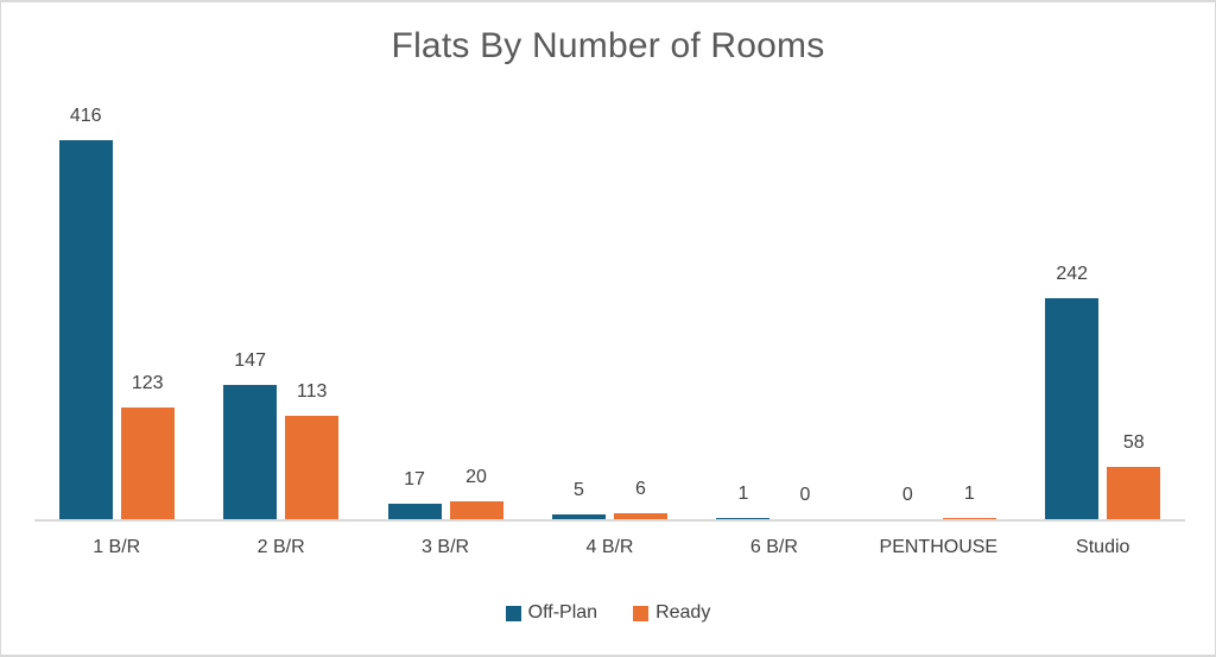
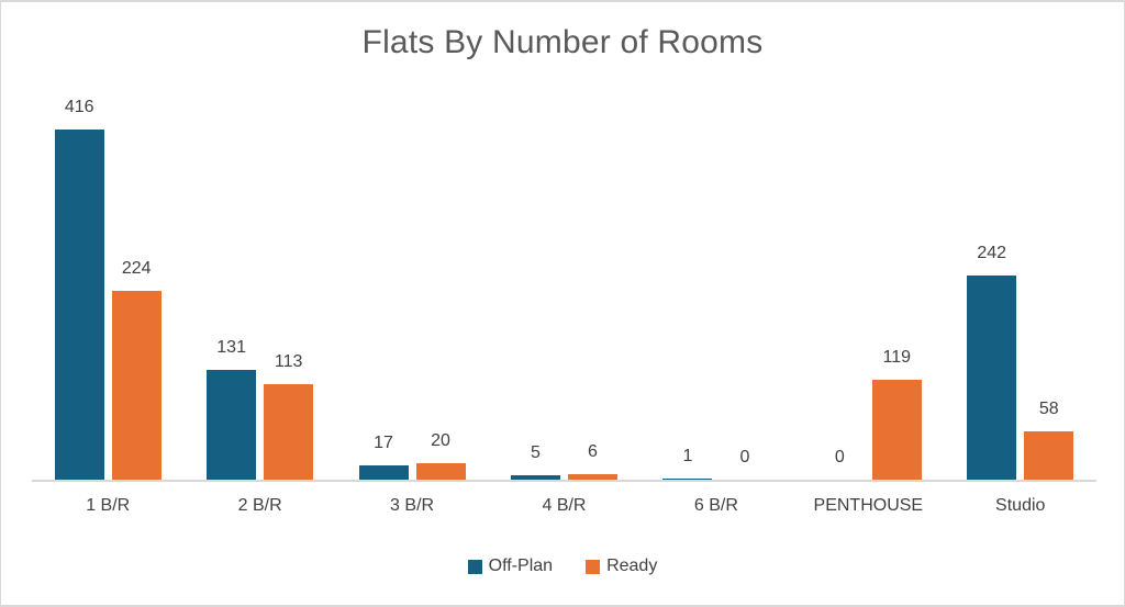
Ready/1 B/R: 123 -> 224
Off-Plan/2 B/R: 147 -> 131
Ready/PENTHOUSE: 1 -> 119
